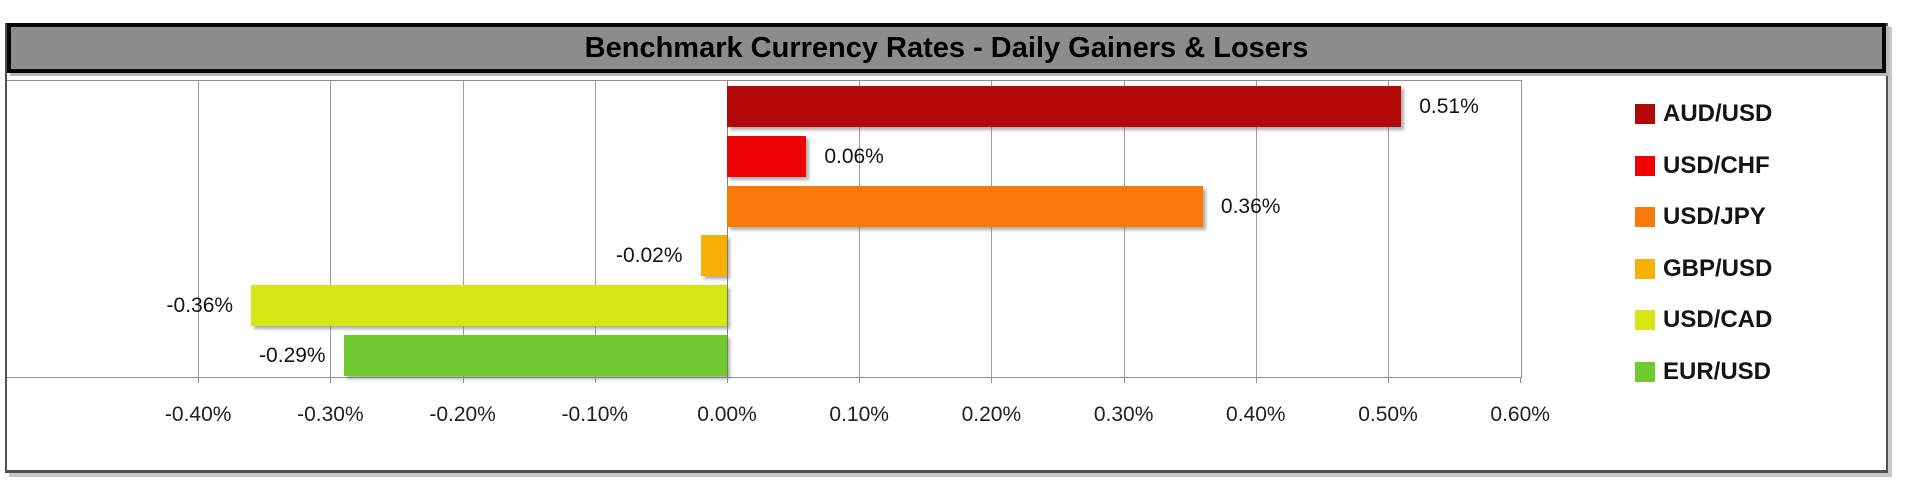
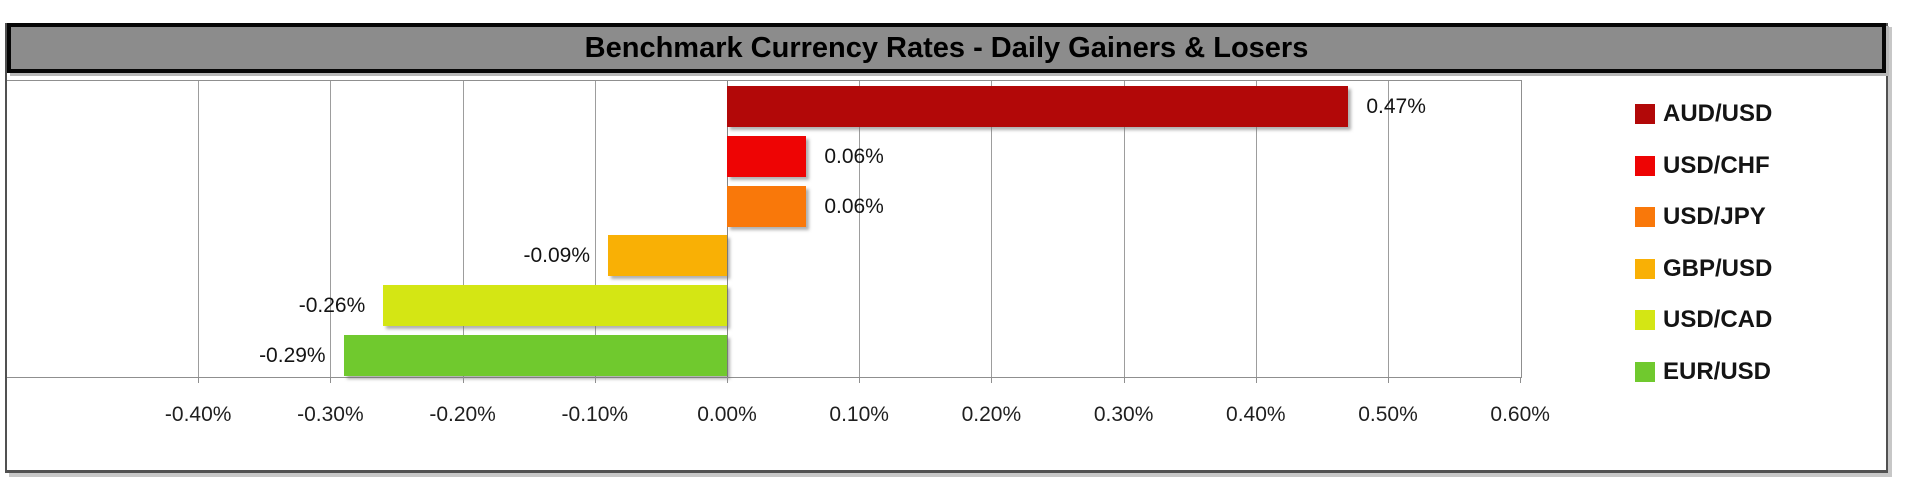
AUD/USD: 0.51% -> 0.47%
USD/JPY: 0.36% -> 0.06%
GBP/USD: -0.02% -> -0.09%
USD/CAD: -0.36% -> -0.26%
